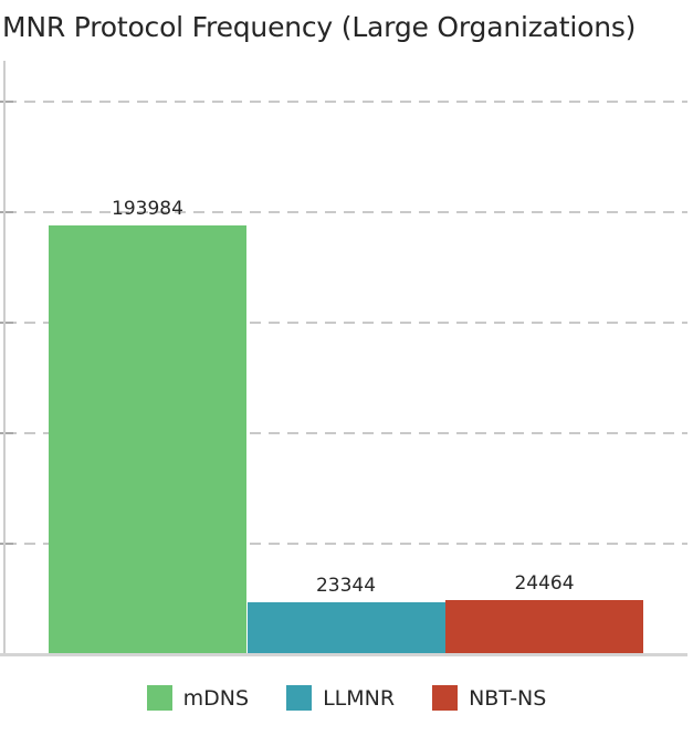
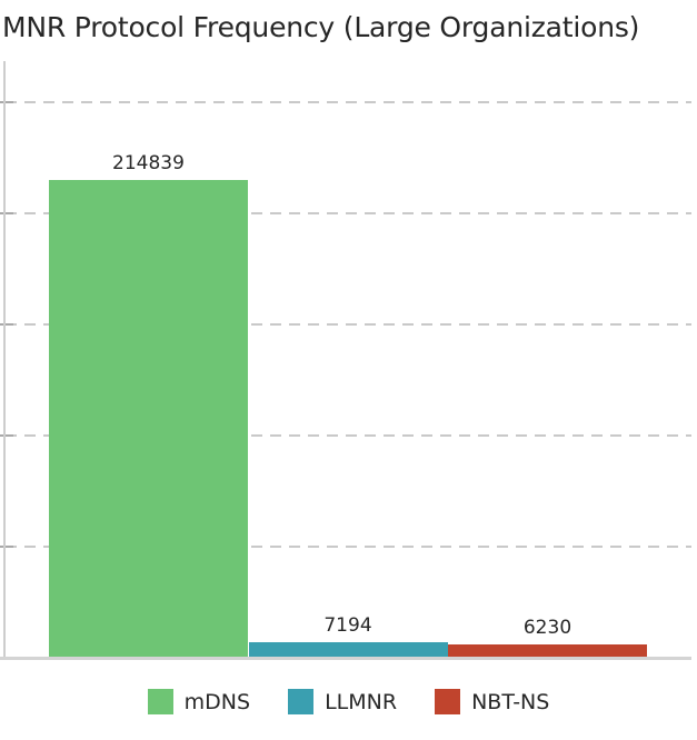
mDNS: 193984 -> 214839
LLMNR: 23344 -> 7194
NBT-NS: 24464 -> 6230
